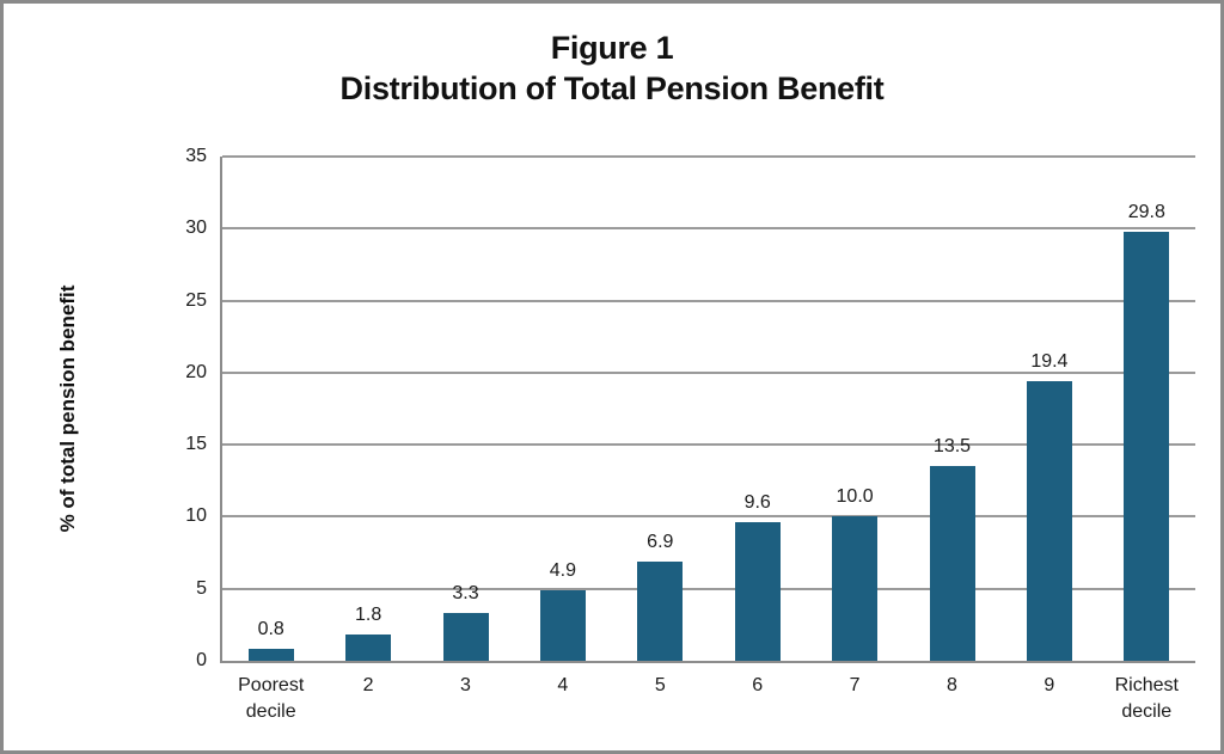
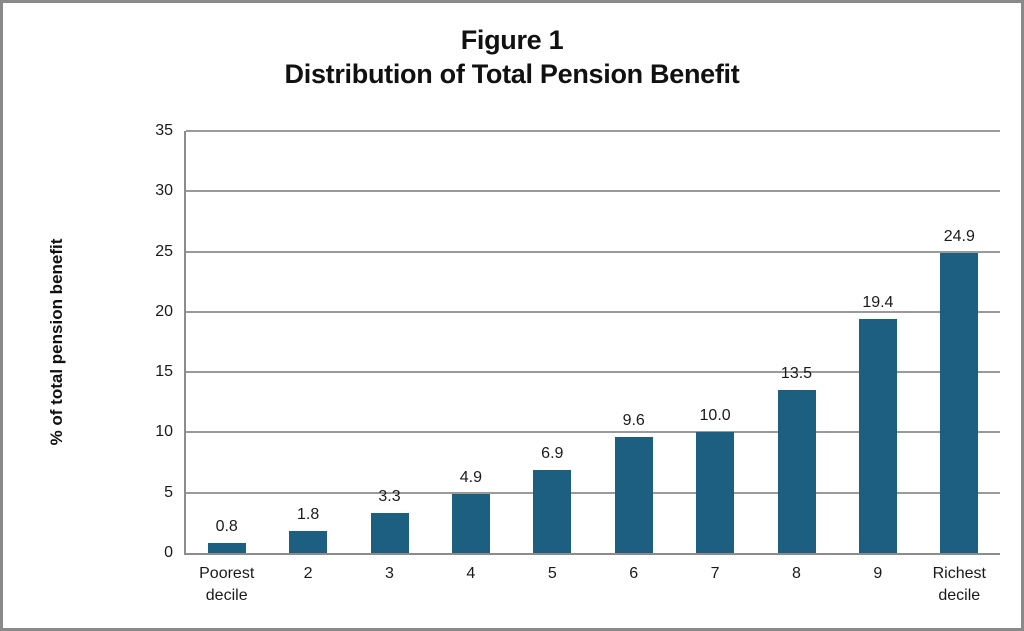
Richest decile: 29.8 -> 24.9
